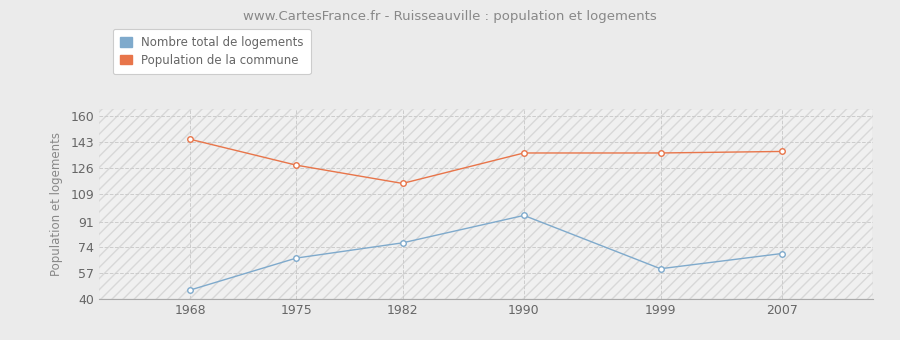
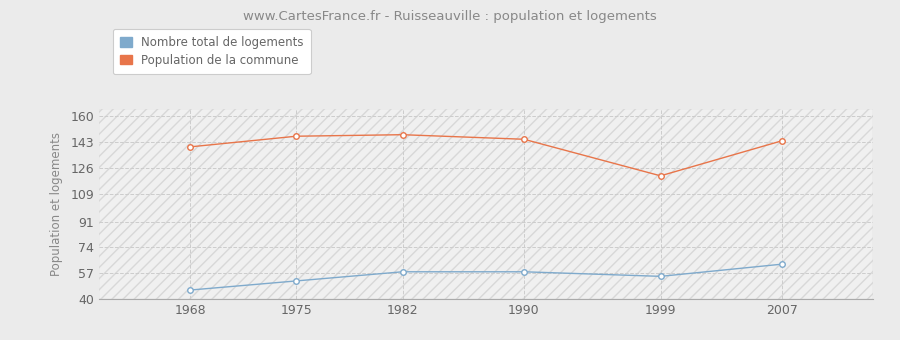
Population de la commune/1968: 145 -> 140
Nombre total de logements/1975: 67 -> 52
Population de la commune/1975: 128 -> 147
Nombre total de logements/1982: 77 -> 58
Population de la commune/1982: 116 -> 148
Nombre total de logements/1990: 95 -> 58
Population de la commune/1990: 136 -> 145
Nombre total de logements/1999: 60 -> 55
Population de la commune/1999: 136 -> 121
Nombre total de logements/2007: 70 -> 63
Population de la commune/2007: 137 -> 144
